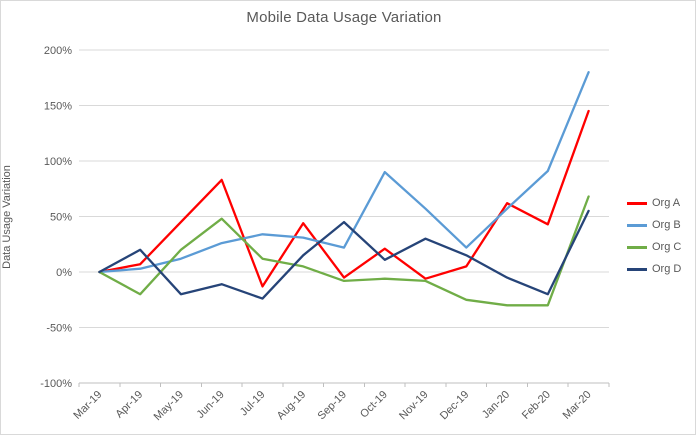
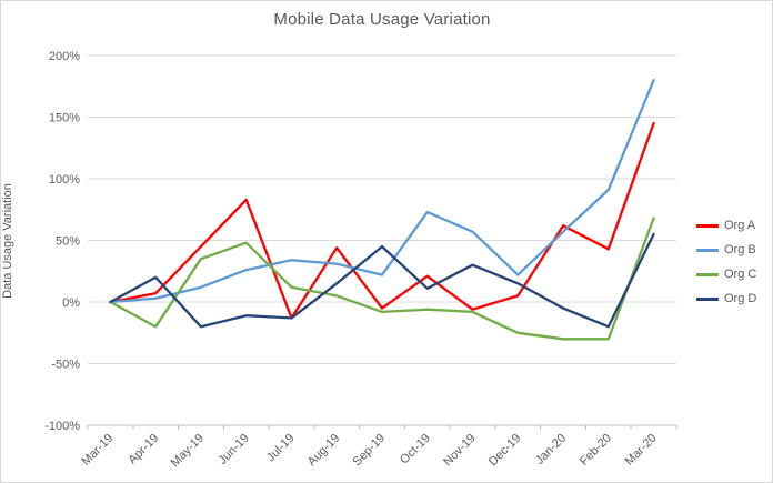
Org C/May-19: 20% -> 35%
Org D/Jul-19: -24% -> -13%
Org B/Oct-19: 90% -> 73%
